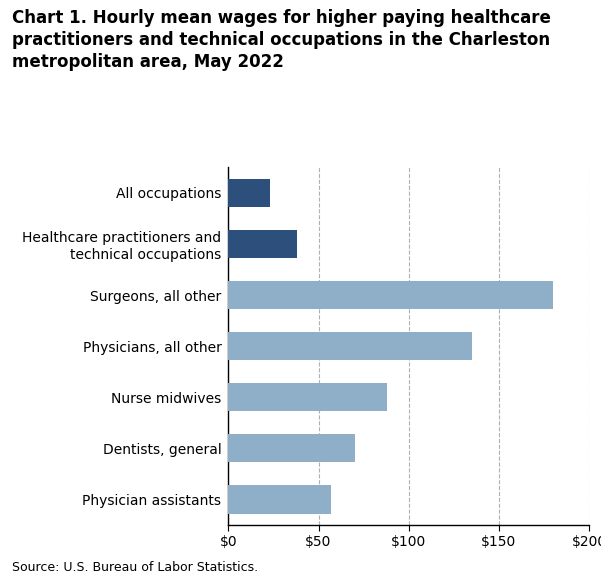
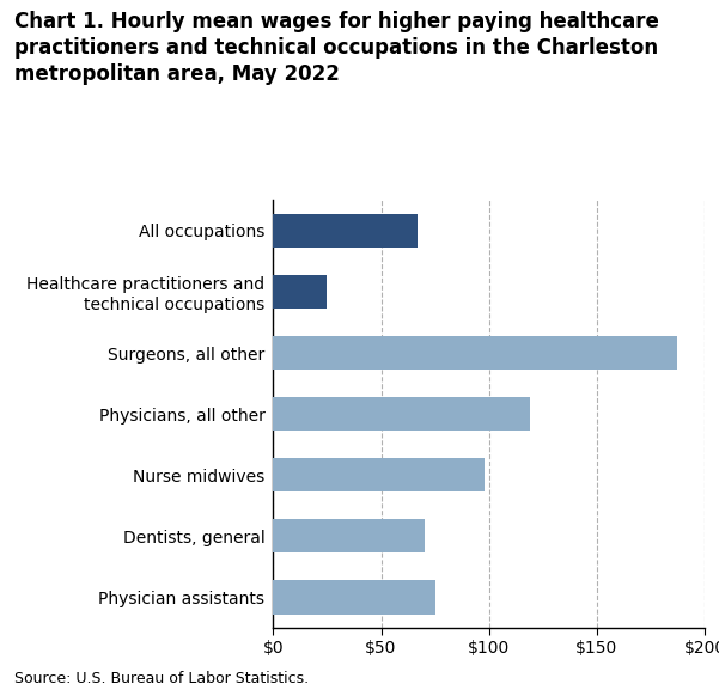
All occupations: $23 -> $67
Healthcare practitioners and technical occupations: $38 -> $25
Surgeons, all other: $180 -> $187
Physicians, all other: $135 -> $119
Nurse midwives: $88 -> $98
Physician assistants: $57 -> $75
